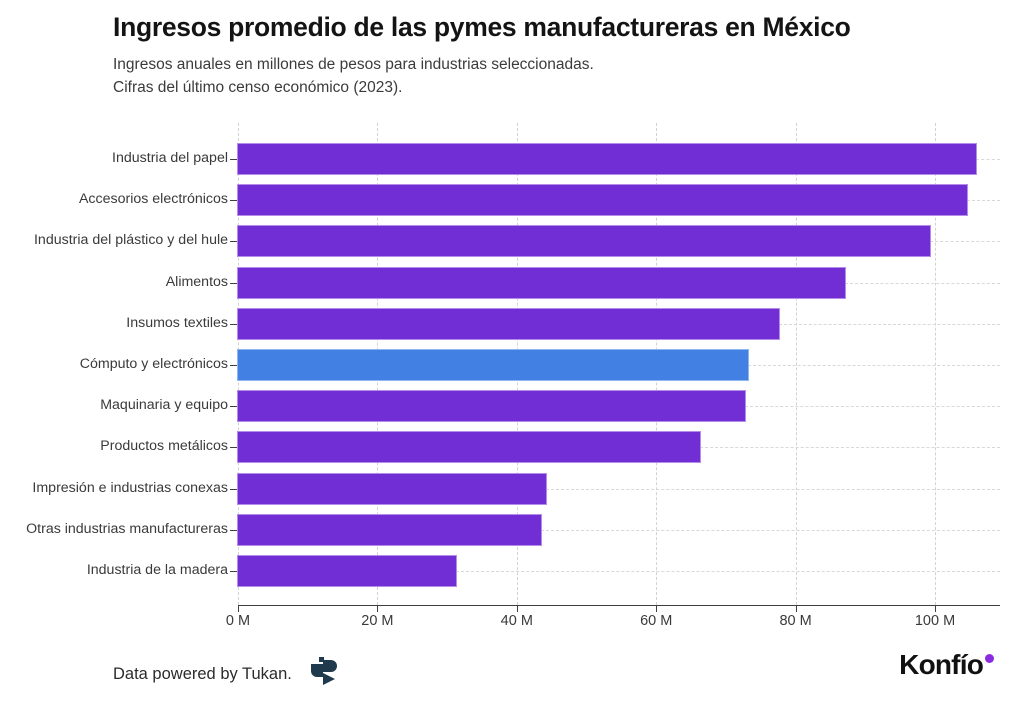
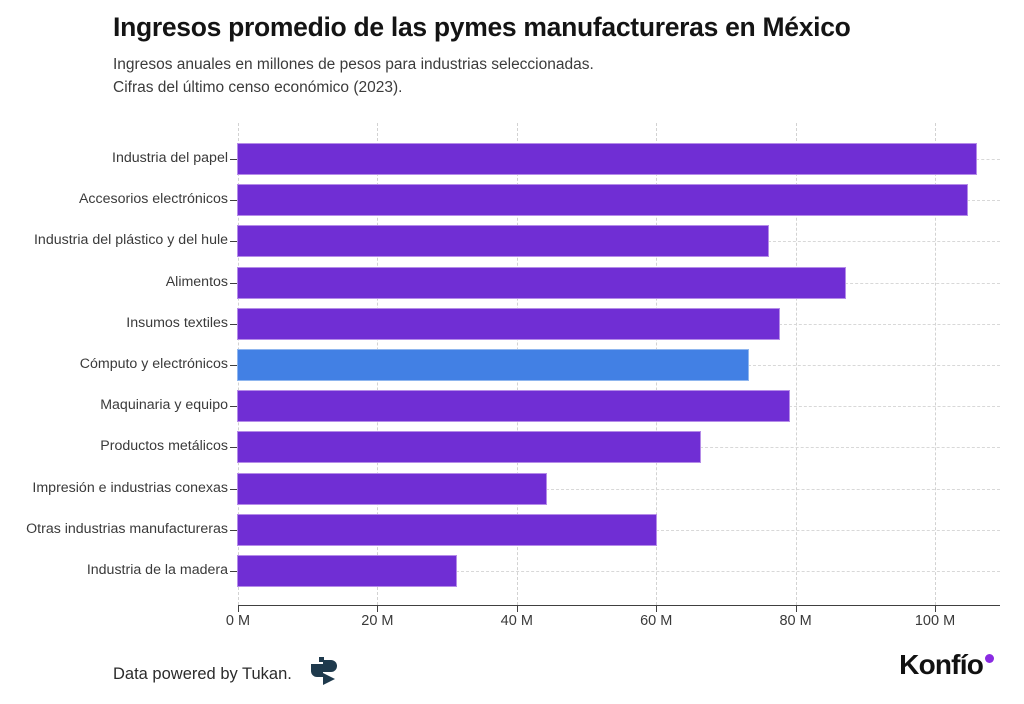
Industria del plástico y del hule: 99M -> 76M
Maquinaria y equipo: 73M -> 79M
Otras industrias manufactureras: 44M -> 60M
